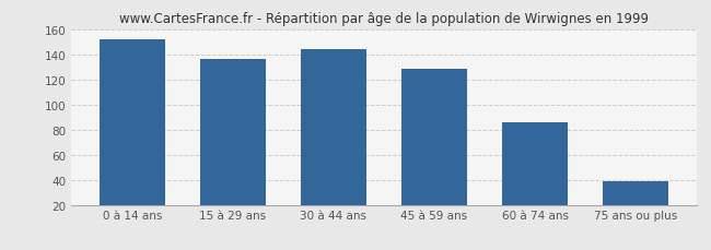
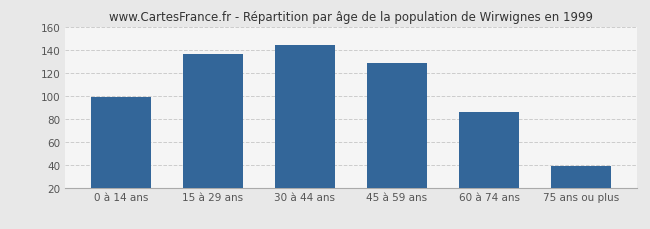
0 à 14 ans: 152 -> 99
